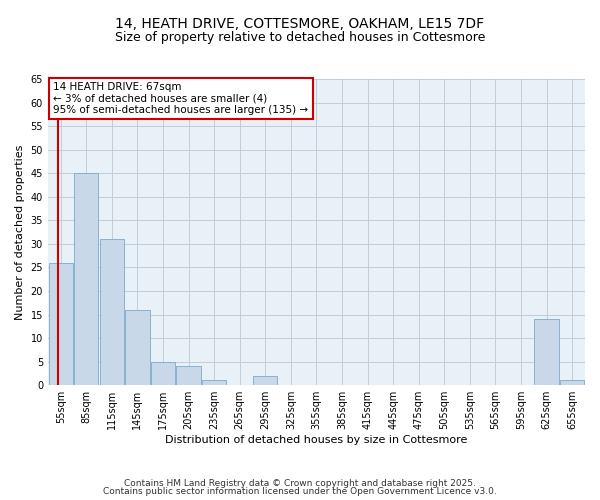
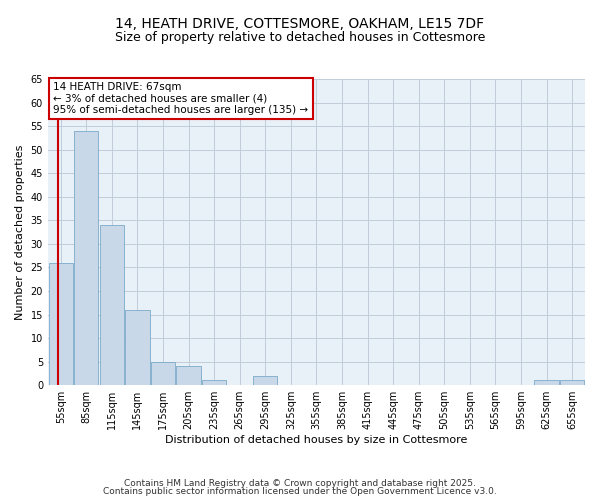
85sqm: 45 -> 54
115sqm: 31 -> 34
625sqm: 14 -> 1
